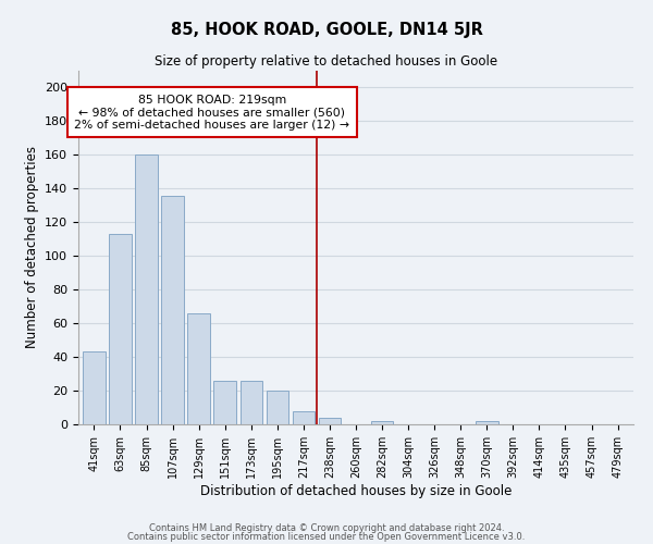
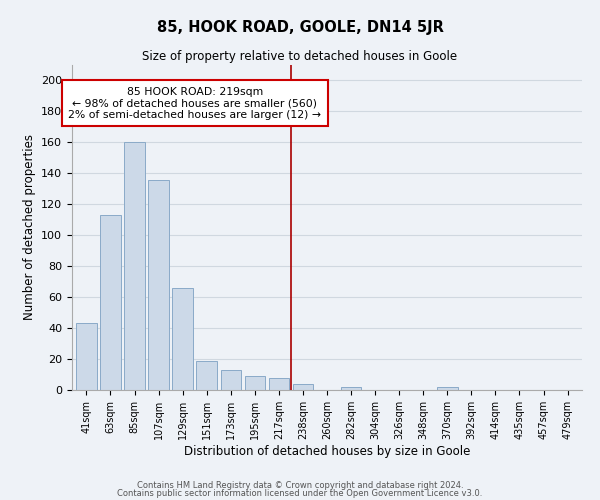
151sqm: 26 -> 19
173sqm: 26 -> 13
195sqm: 20 -> 9
